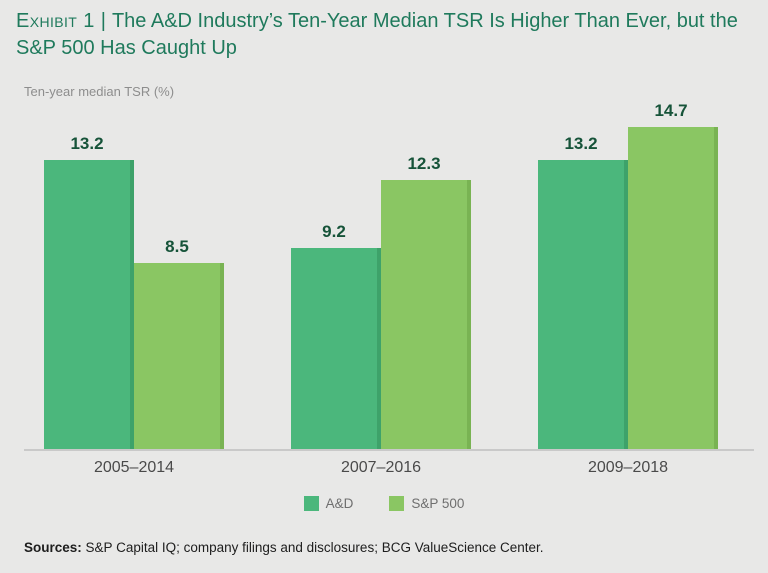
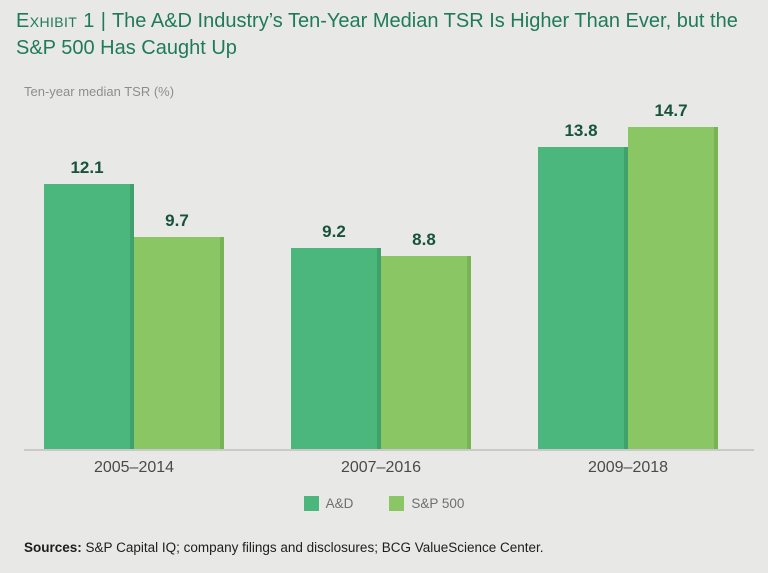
A&D/2005–2014: 13.2 -> 12.1
S&P 500/2005–2014: 8.5 -> 9.7
S&P 500/2007–2016: 12.3 -> 8.8
A&D/2009–2018: 13.2 -> 13.8
